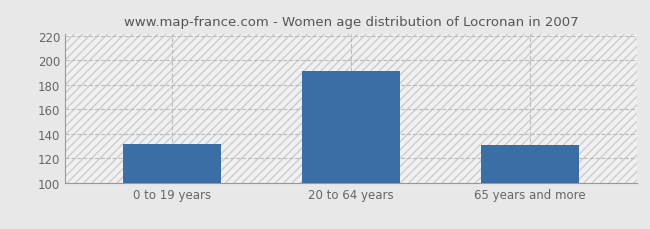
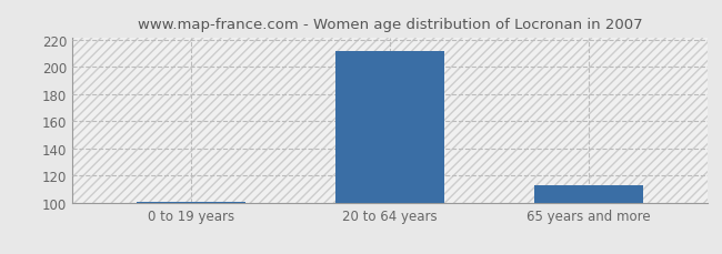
0 to 19 years: 132 -> 101
20 to 64 years: 191 -> 212
65 years and more: 131 -> 113
